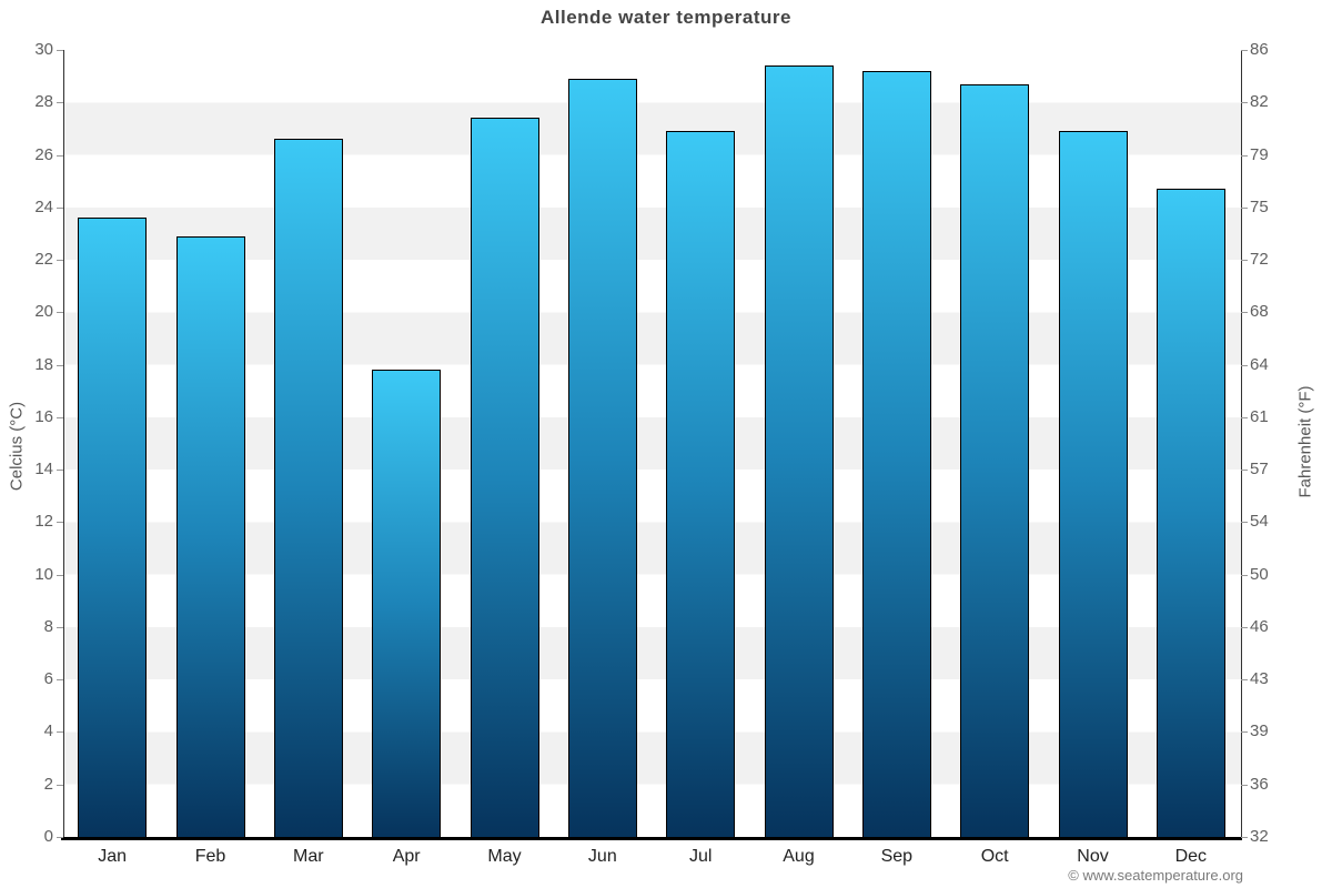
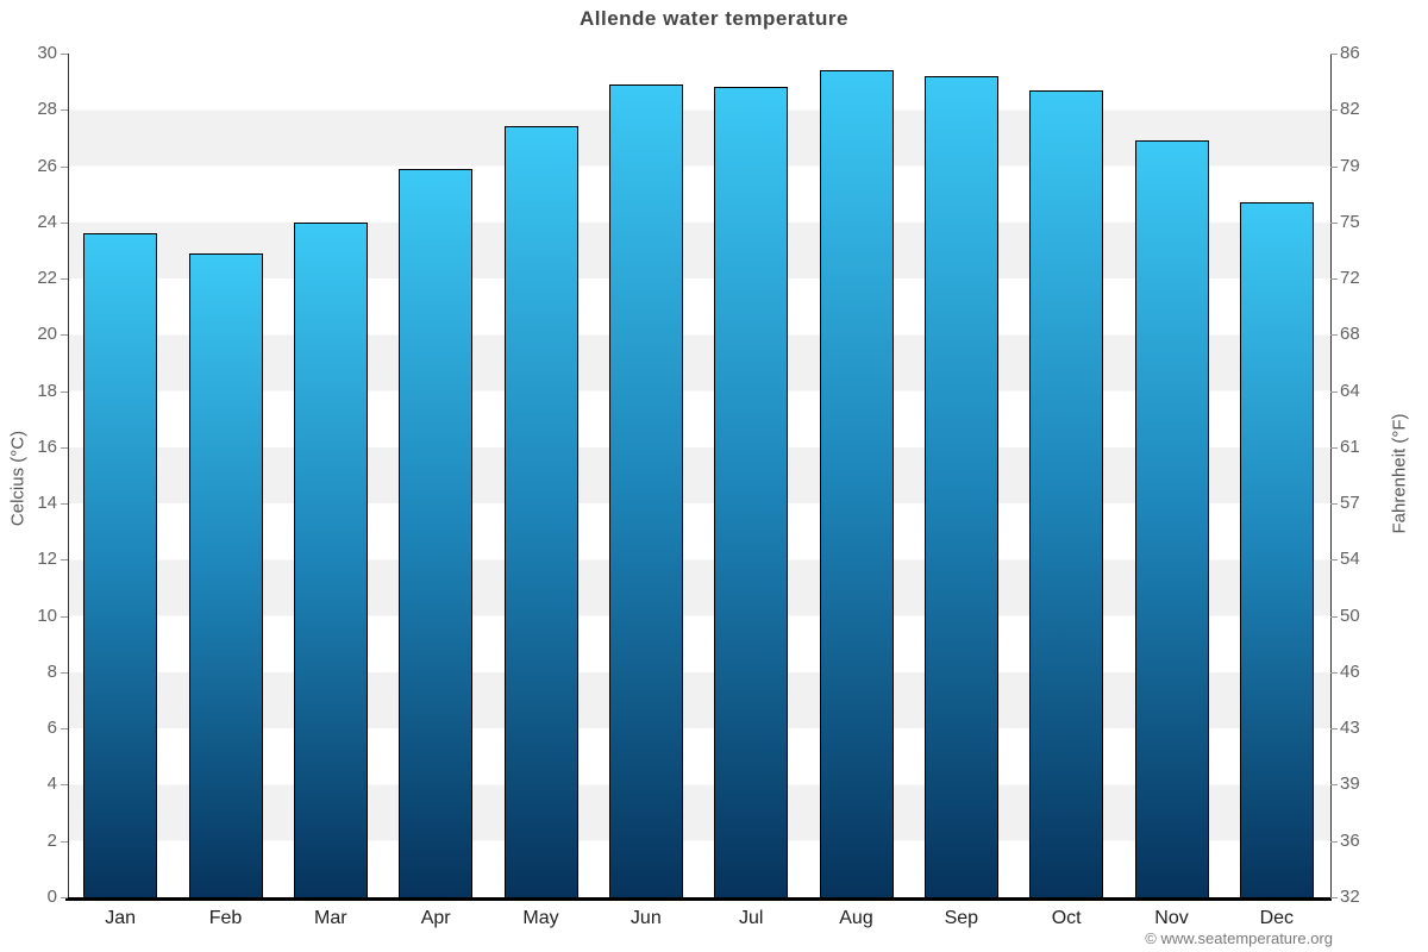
Mar: 26.6 -> 24.0
Apr: 17.8 -> 25.9
Jul: 26.9 -> 28.8
